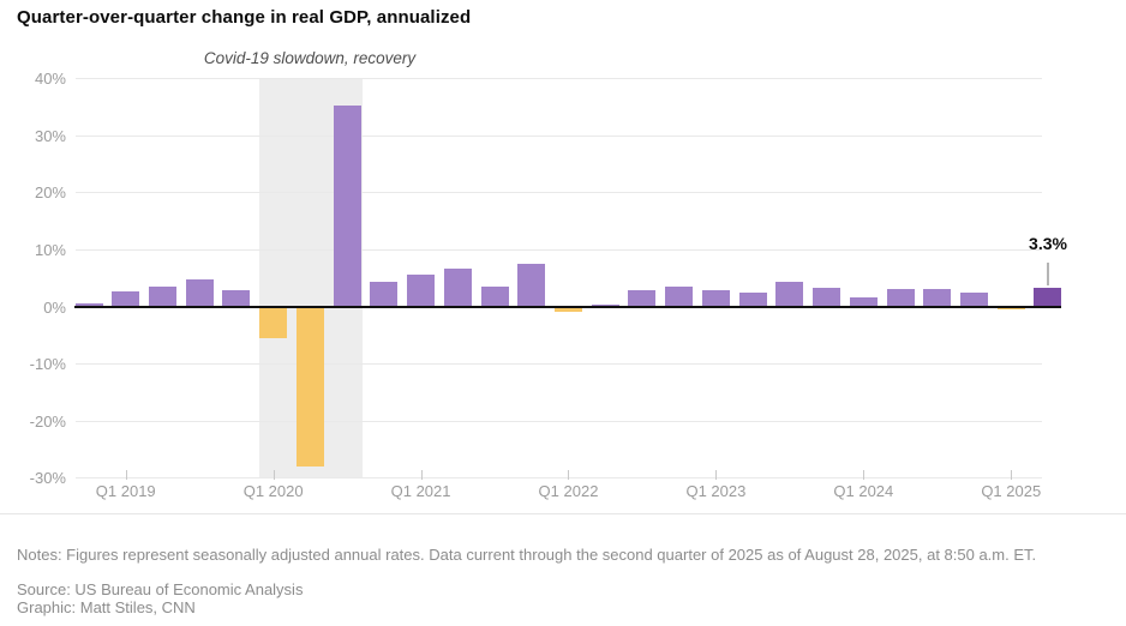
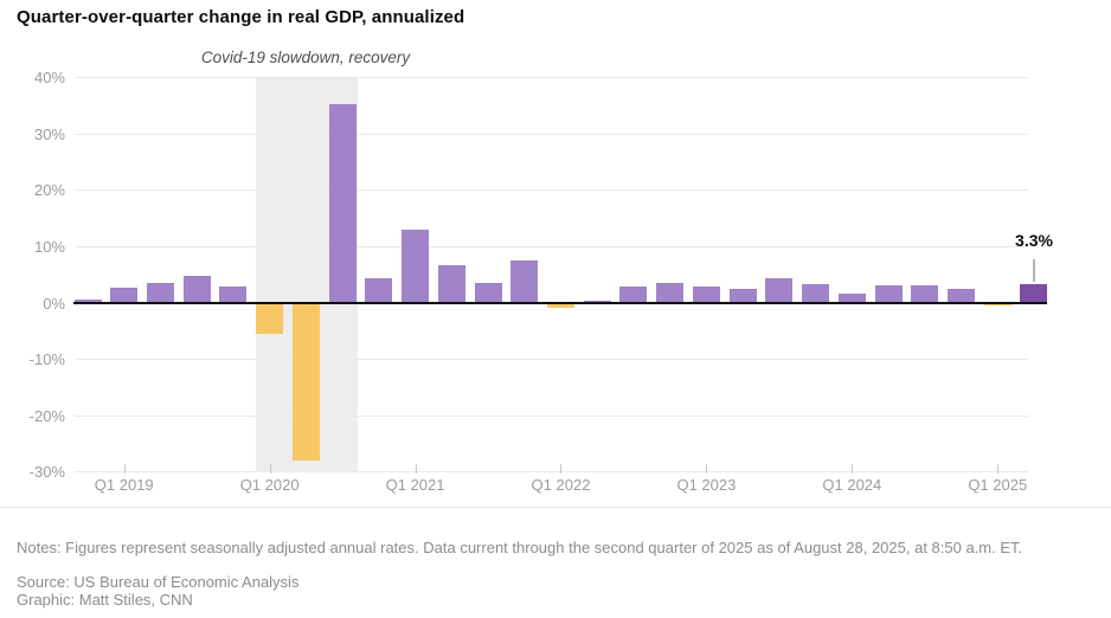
Q1 2021: 6% -> 13%
